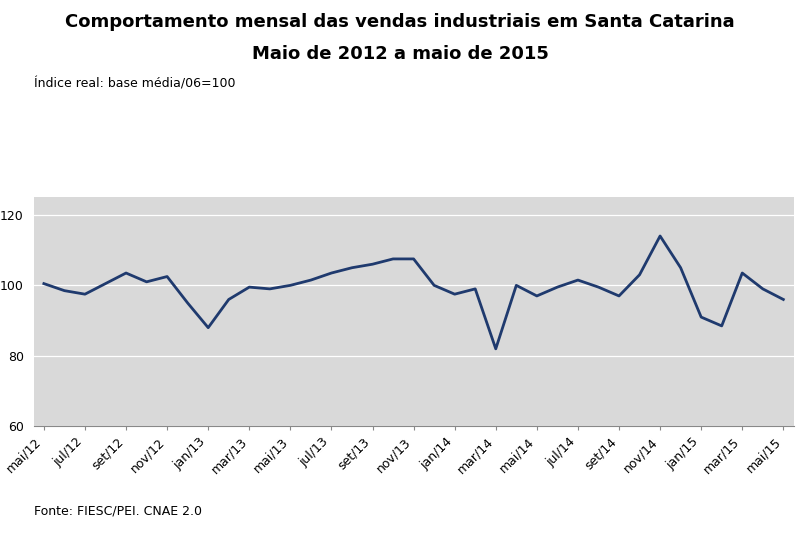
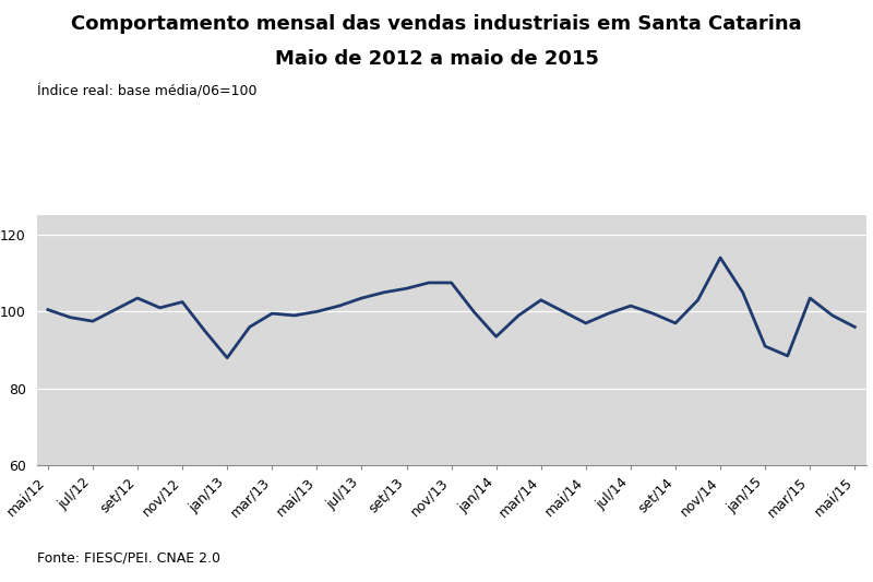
jan/14: 97.5 -> 93.5
mar/14: 82.0 -> 103.0
